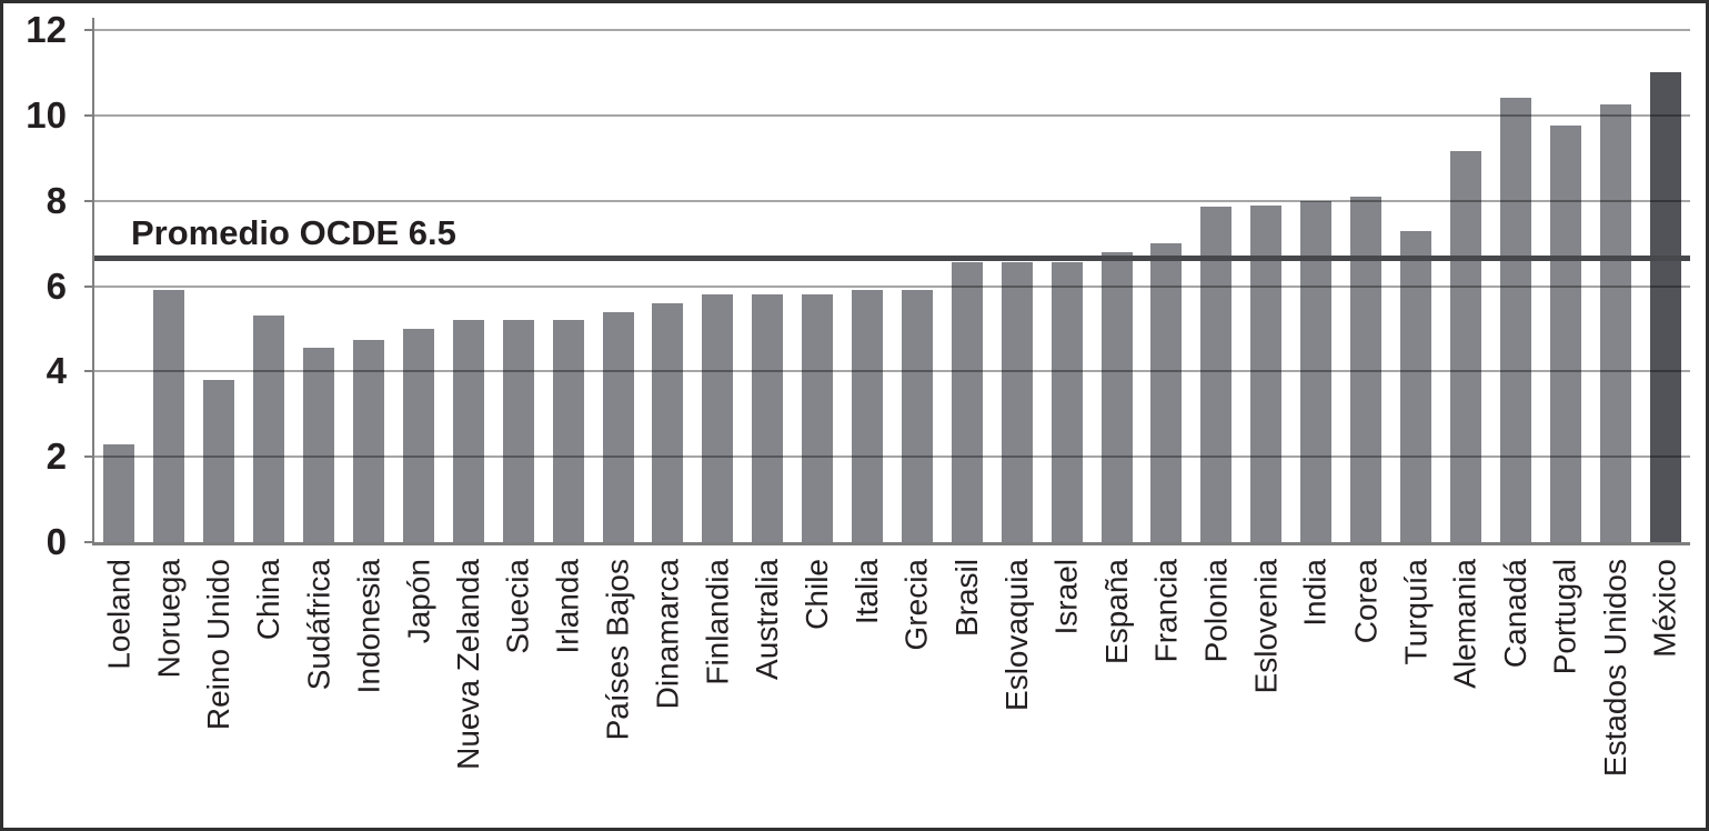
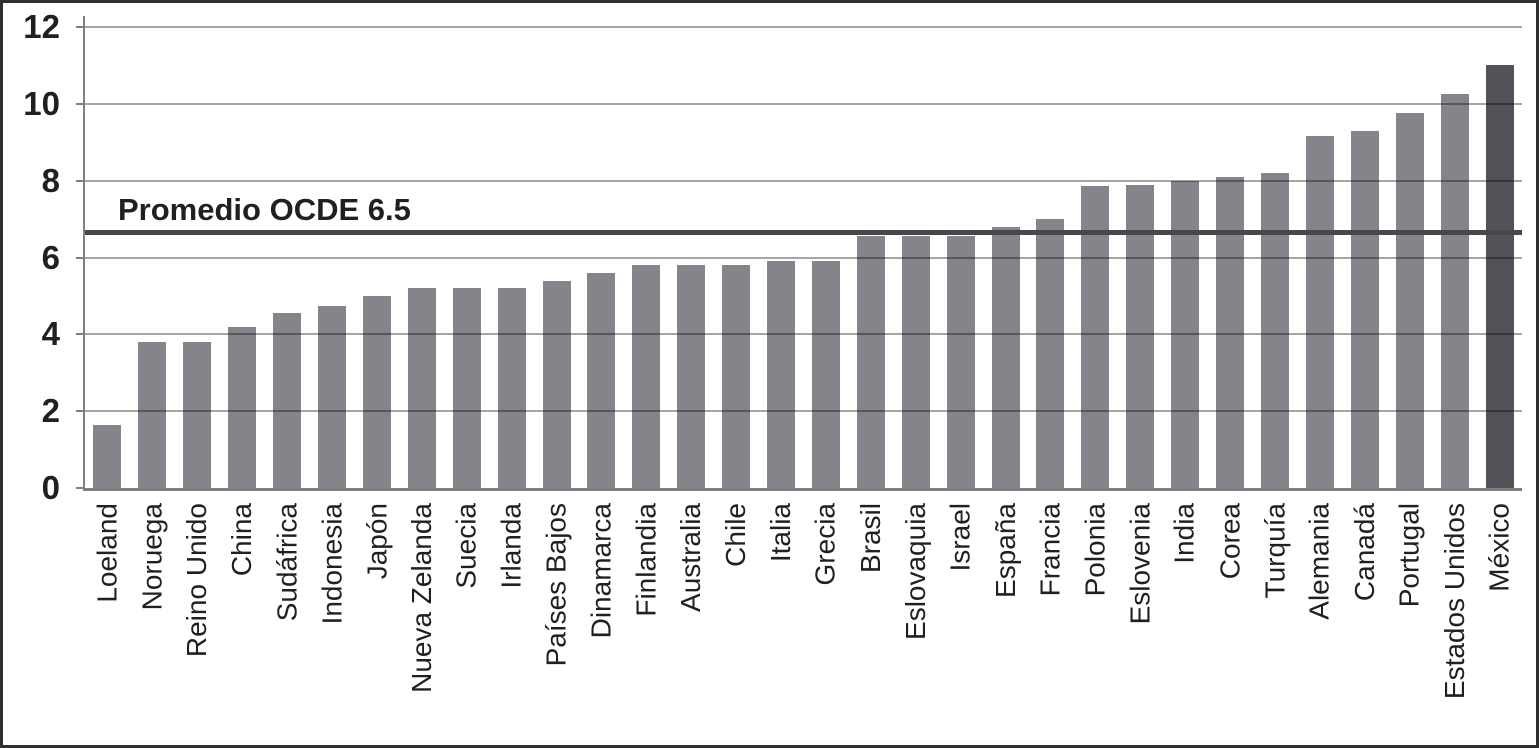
Loeland: 2.3 -> 1.6
Noruega: 5.9 -> 3.8
China: 5.3 -> 4.2
Turquía: 7.3 -> 8.2
Canadá: 10.4 -> 9.3
